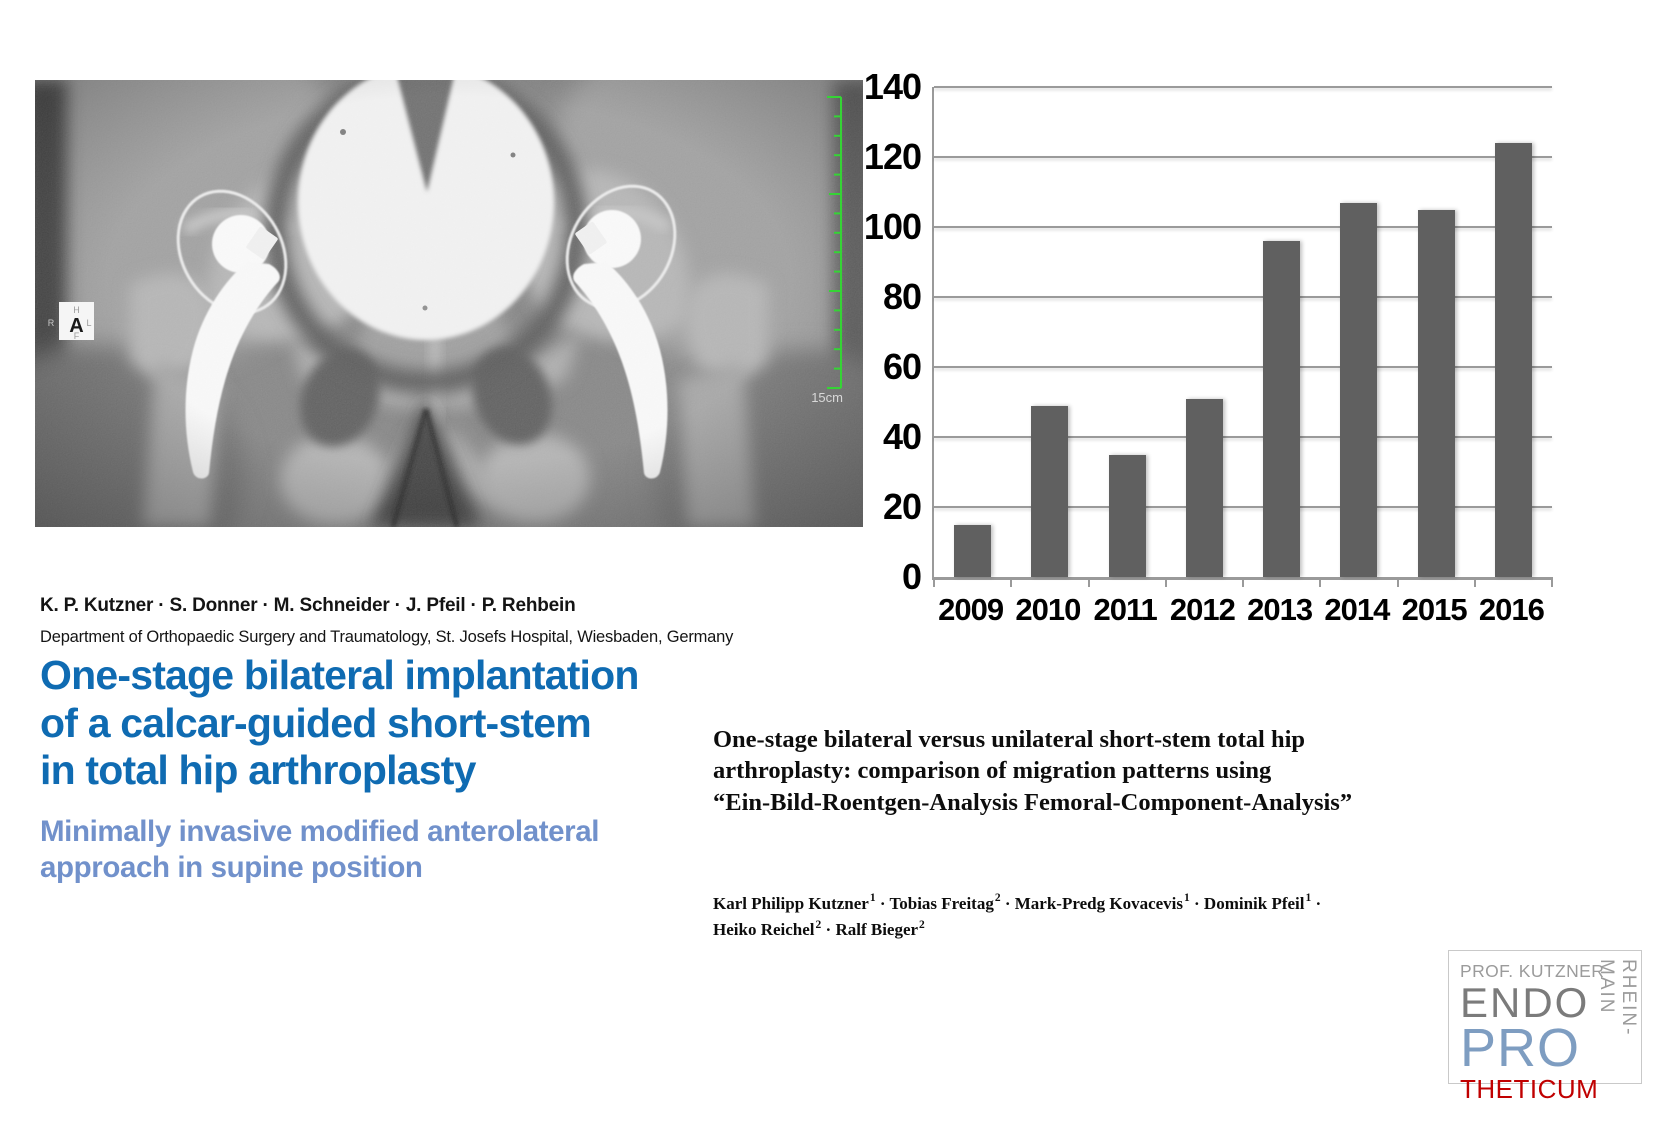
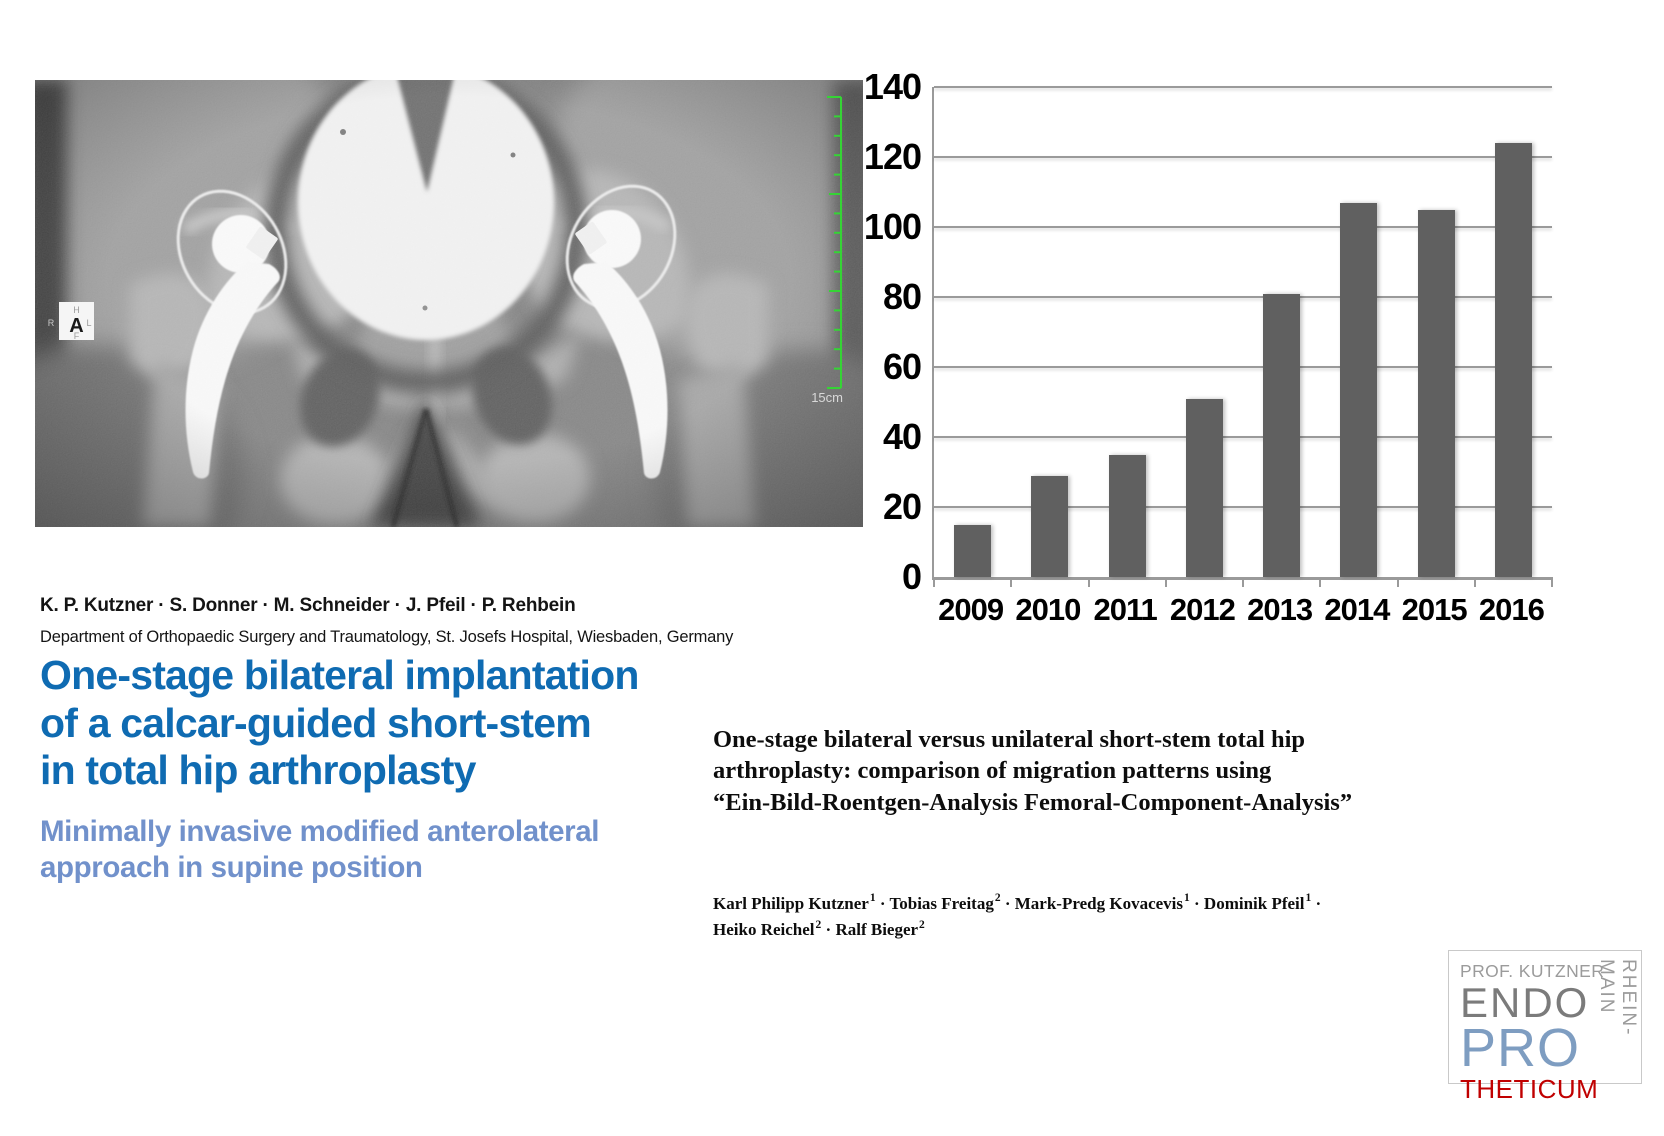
2010: 49 -> 29
2013: 96 -> 81
